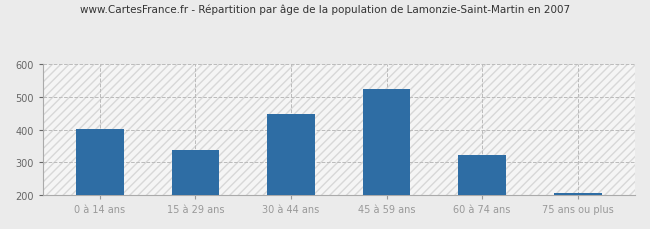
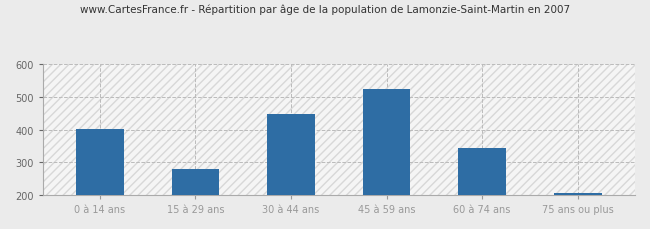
15 à 29 ans: 338 -> 280
60 à 74 ans: 322 -> 345
